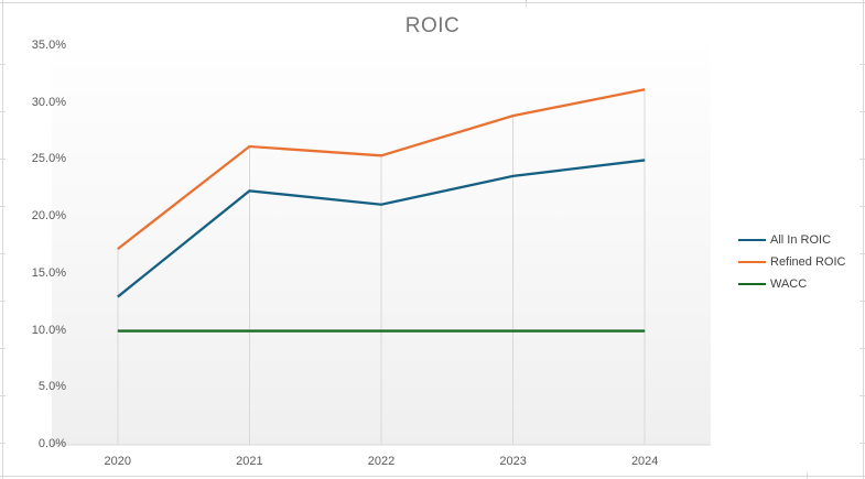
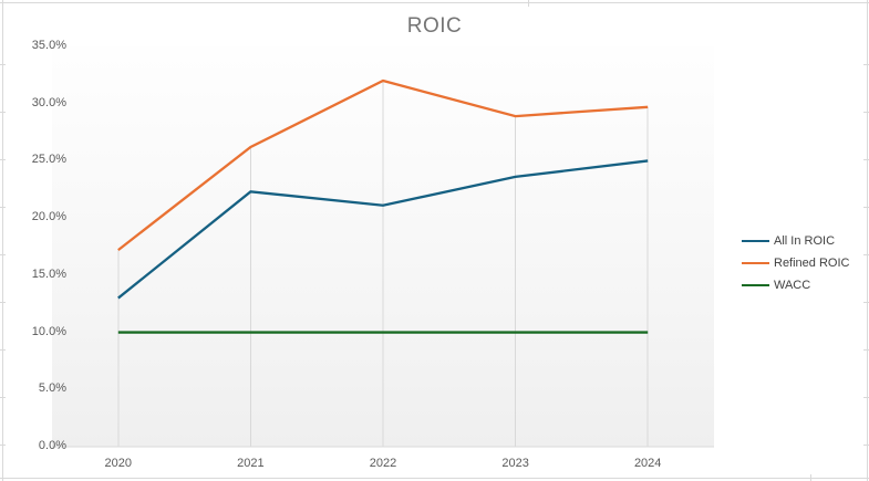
Refined ROIC/2022: 25.4% -> 32.0%
Refined ROIC/2024: 31.2% -> 29.7%
